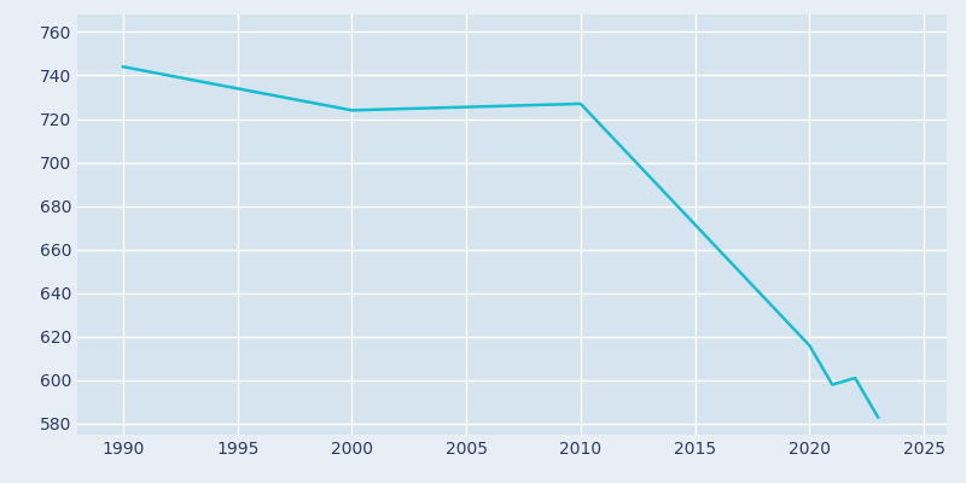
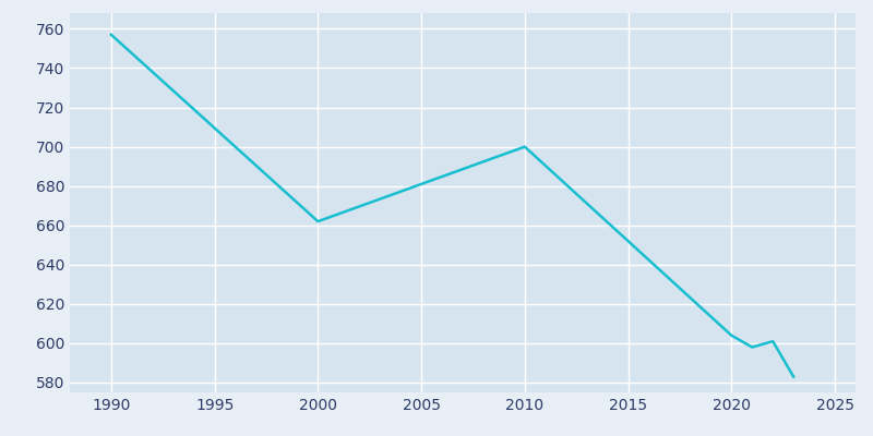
1990: 744 -> 757
2000: 724 -> 662
2010: 727 -> 700
2020: 616 -> 604
